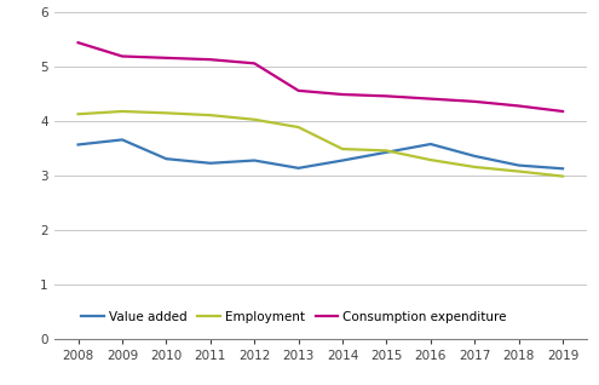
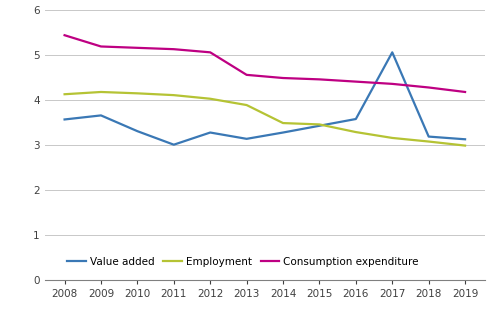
Value added/2011: 3.22 -> 3.00
Value added/2017: 3.35 -> 5.05
